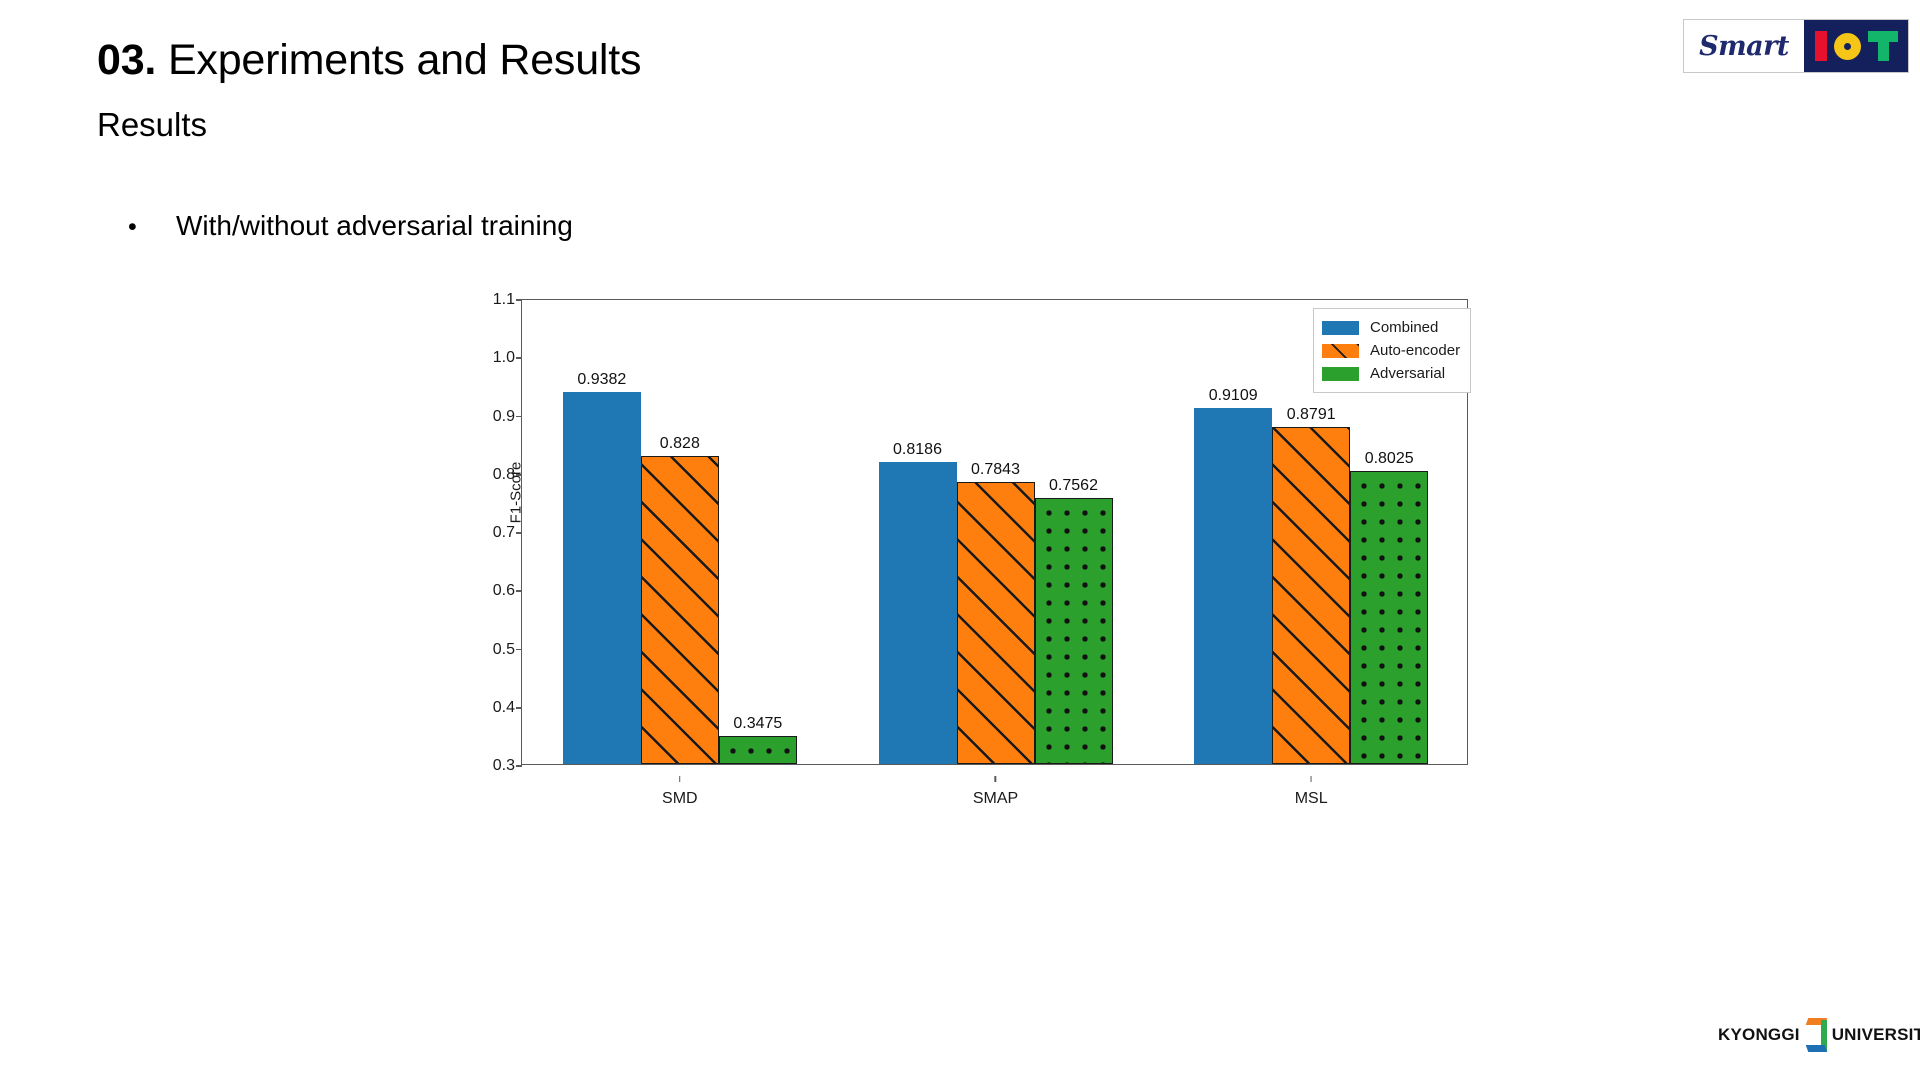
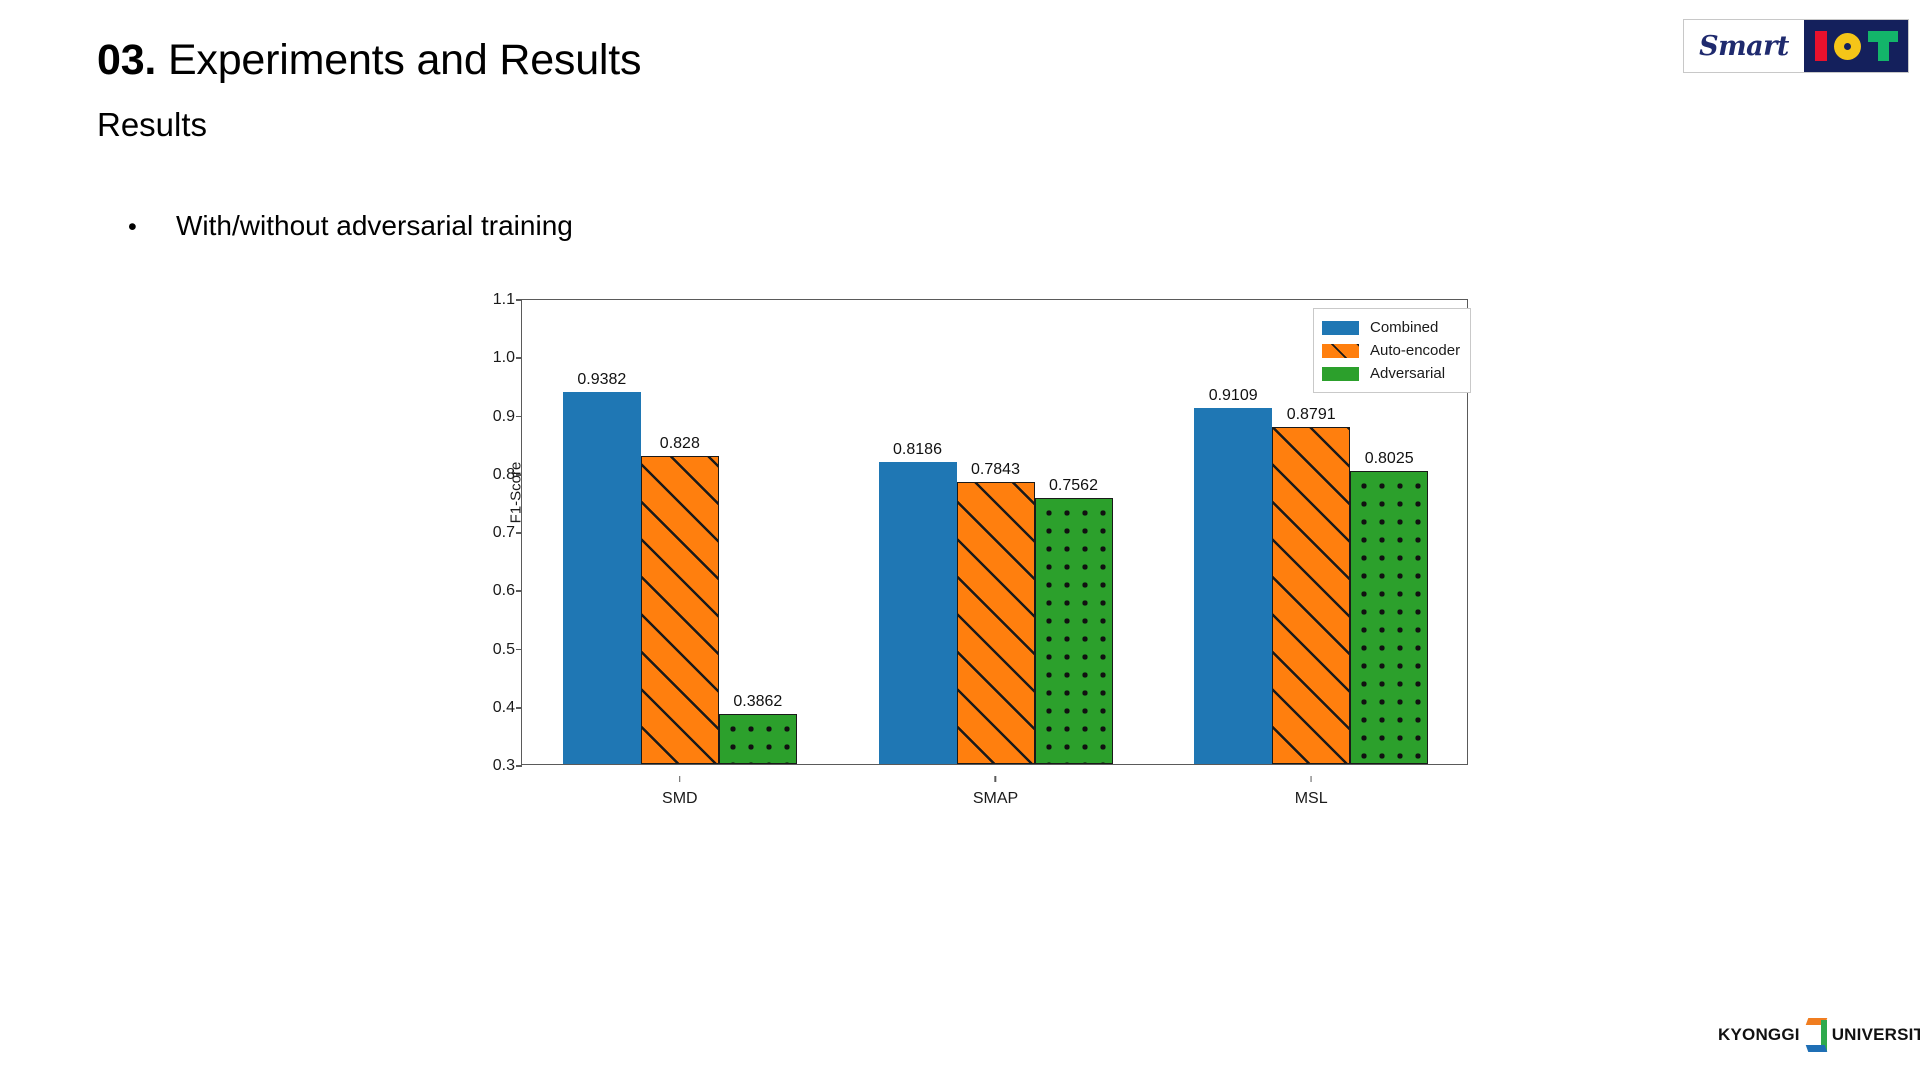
Adversarial/SMD: 0.3475 -> 0.3862
